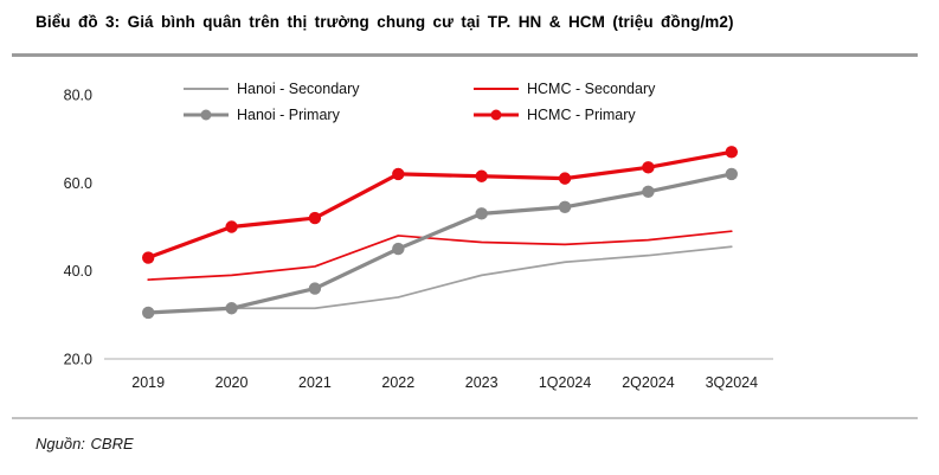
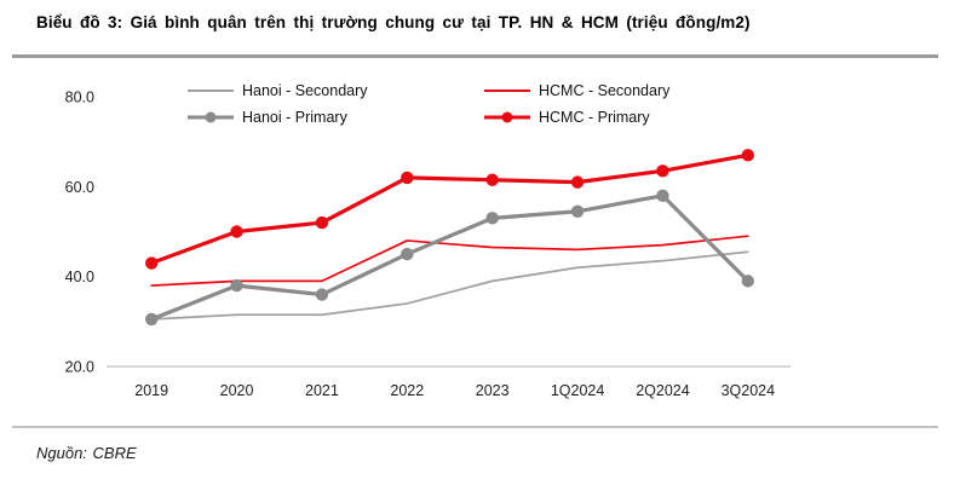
Hanoi - Primary/2020: 32 -> 38
HCMC - Secondary/2021: 41 -> 39
Hanoi - Primary/3Q2024: 62 -> 39
